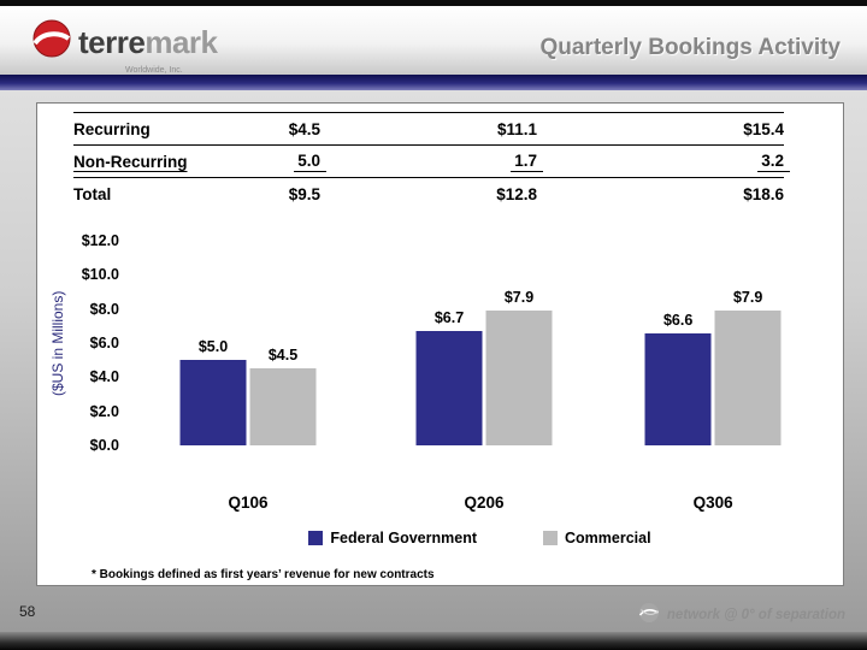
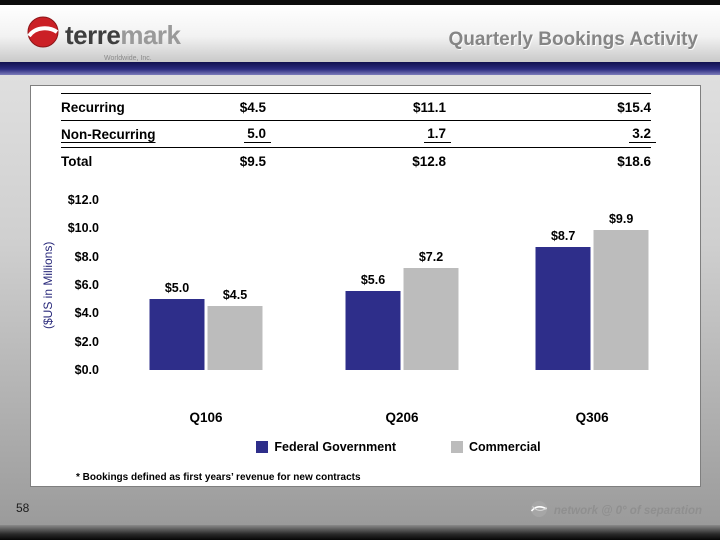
Federal Government/Q206: $6.7 -> $5.6
Commercial/Q206: $7.9 -> $7.2
Federal Government/Q306: $6.6 -> $8.7
Commercial/Q306: $7.9 -> $9.9
